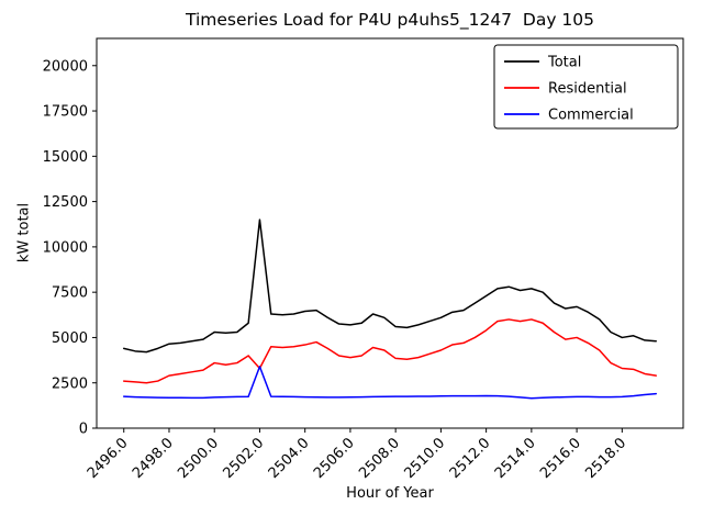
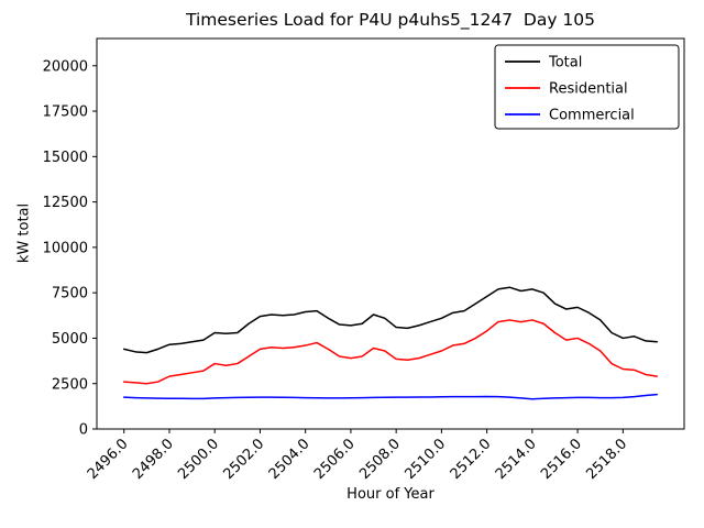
Total/2502.0: 11500 -> 6200
Residential/2502.0: 3300 -> 4400
Commercial/2502.0: 3400 -> 1800
